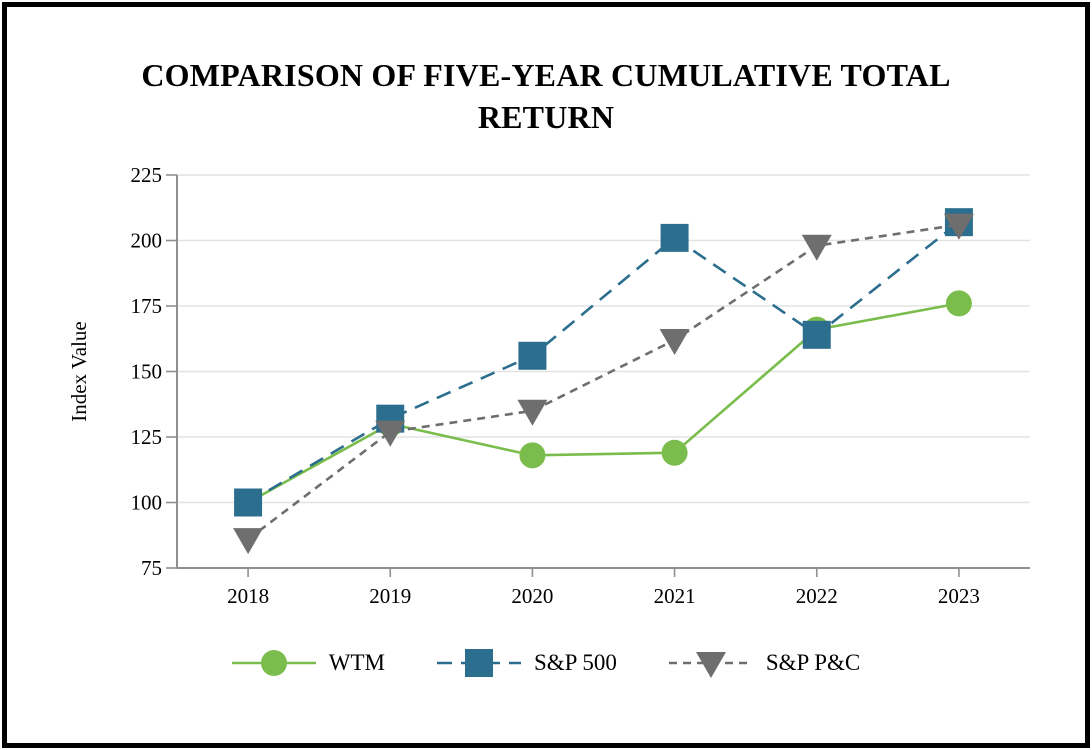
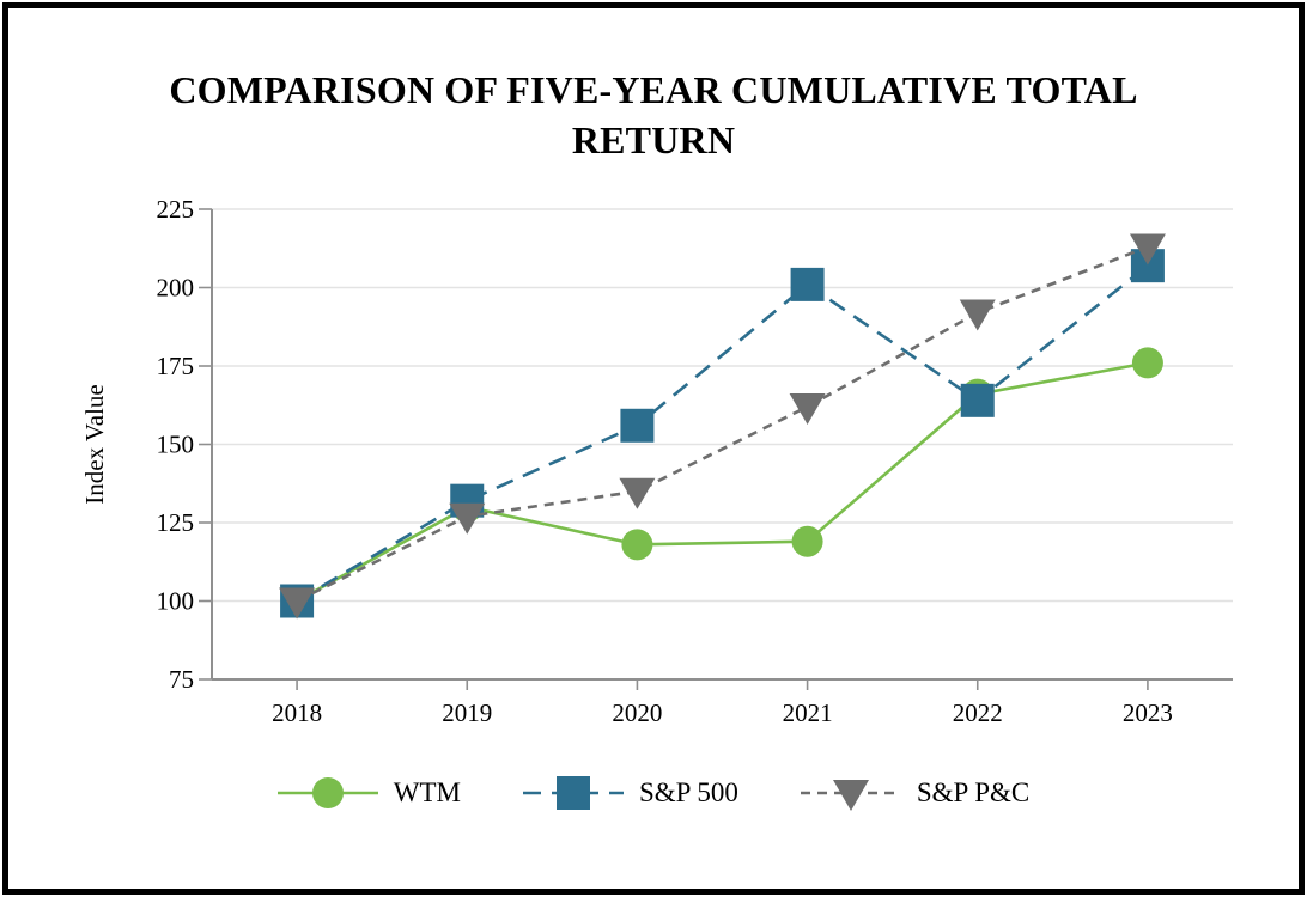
S&P P&C/2018: 86 -> 100
S&P P&C/2022: 198 -> 192
S&P P&C/2023: 206 -> 213
